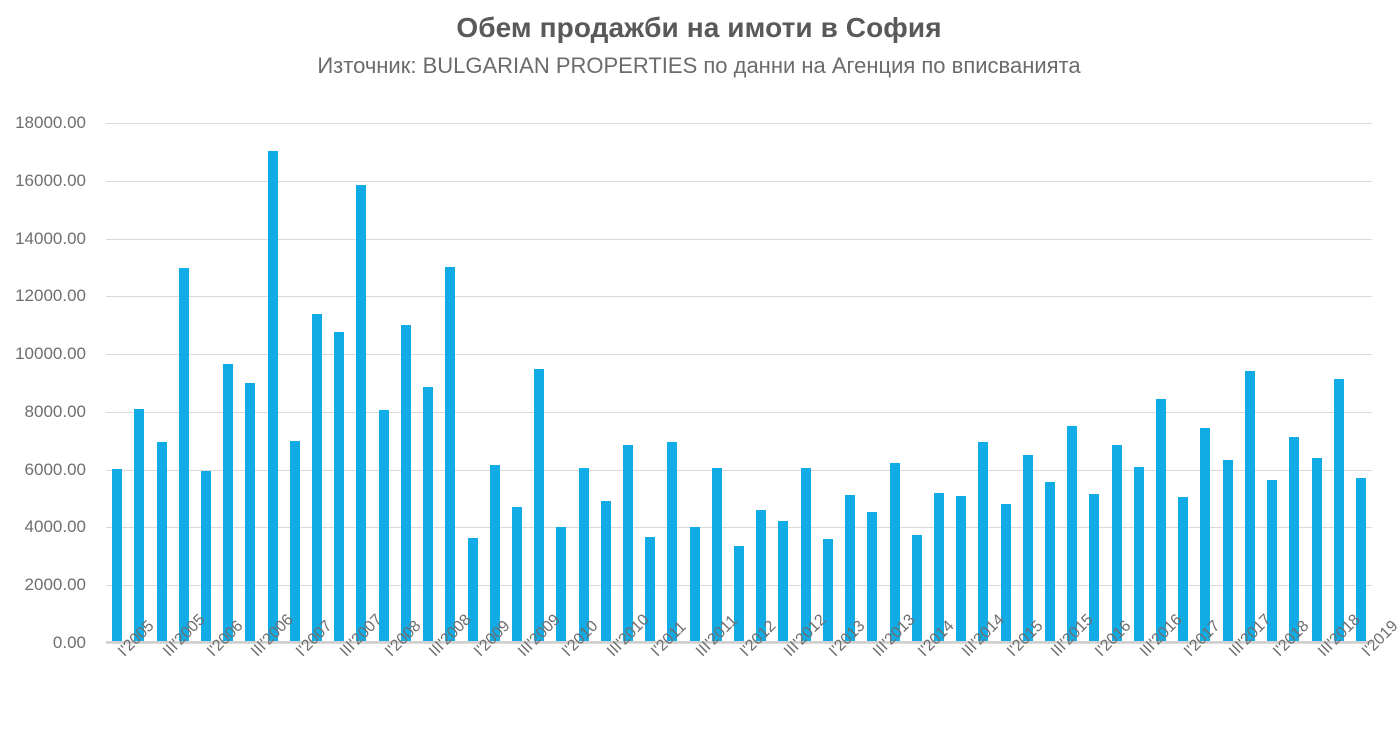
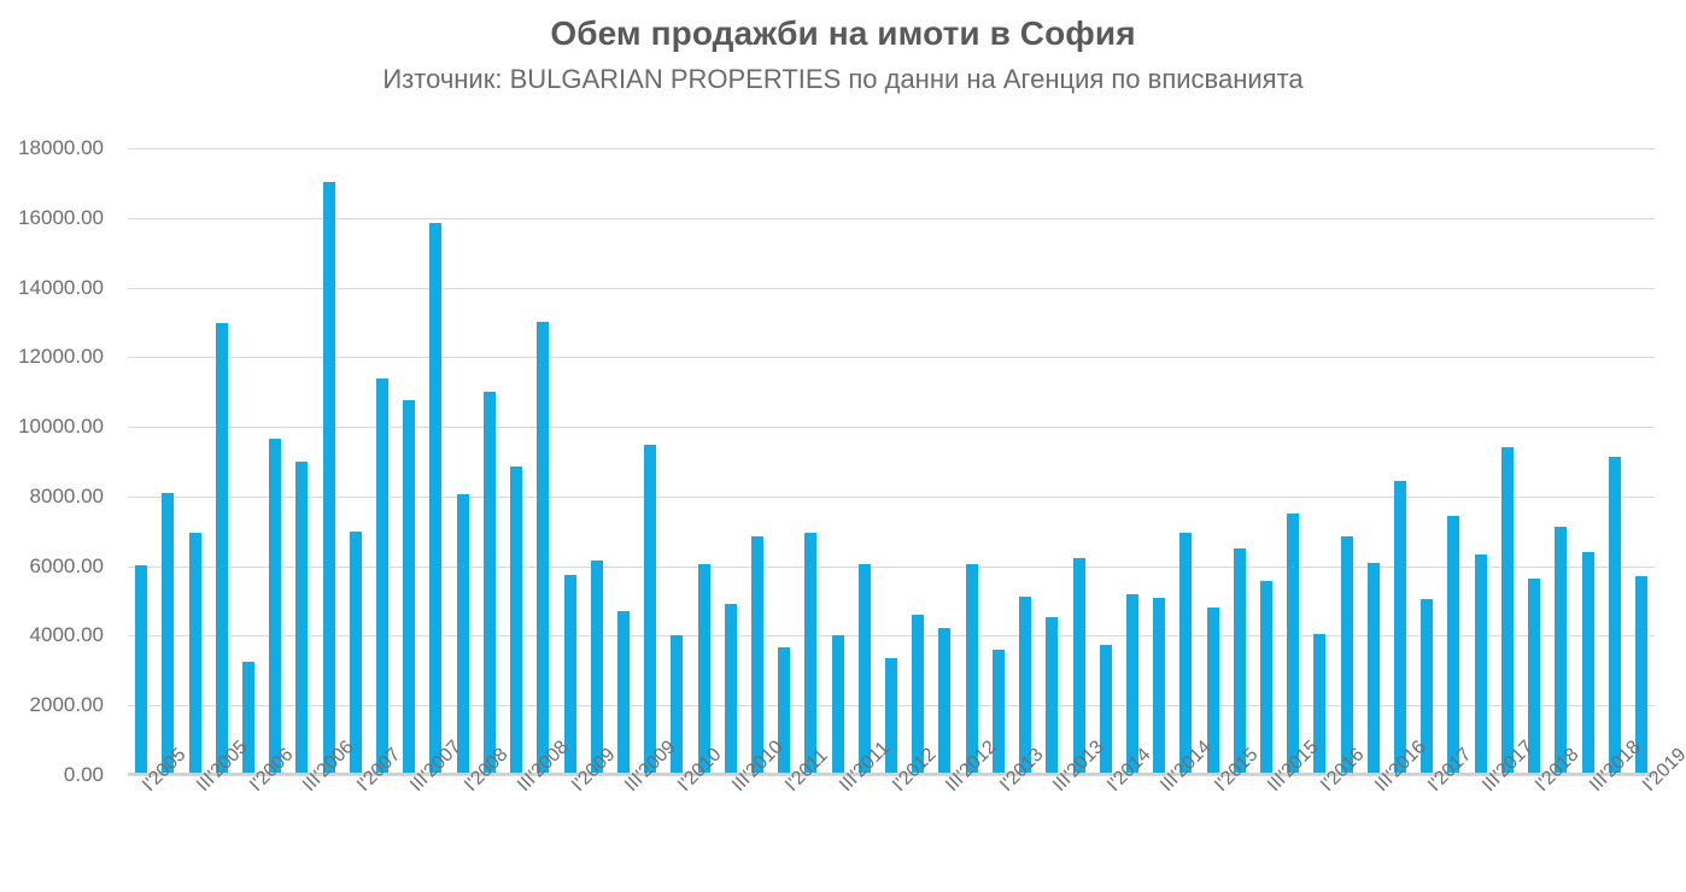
I'2006: 5900 -> 3200
I'2009: 3600 -> 5700
I'2016: 5100 -> 4000
